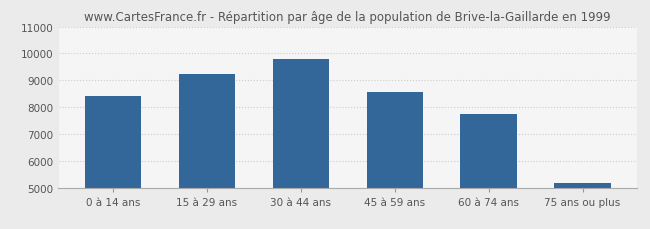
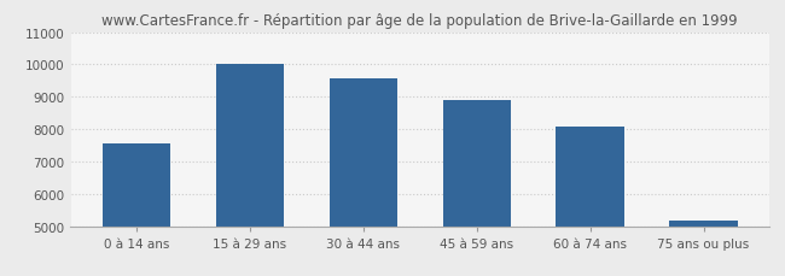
0 à 14 ans: 8400 -> 7550
15 à 29 ans: 9250 -> 10010
30 à 44 ans: 9800 -> 9560
45 à 59 ans: 8550 -> 8880
60 à 74 ans: 7750 -> 8060
